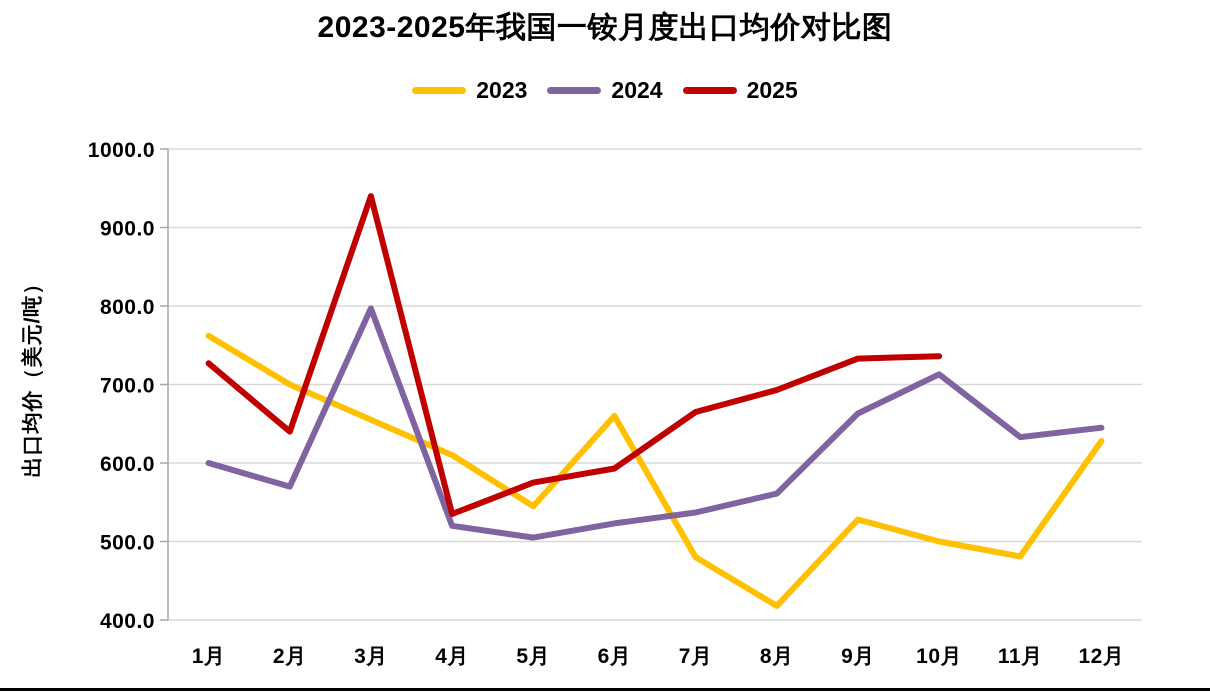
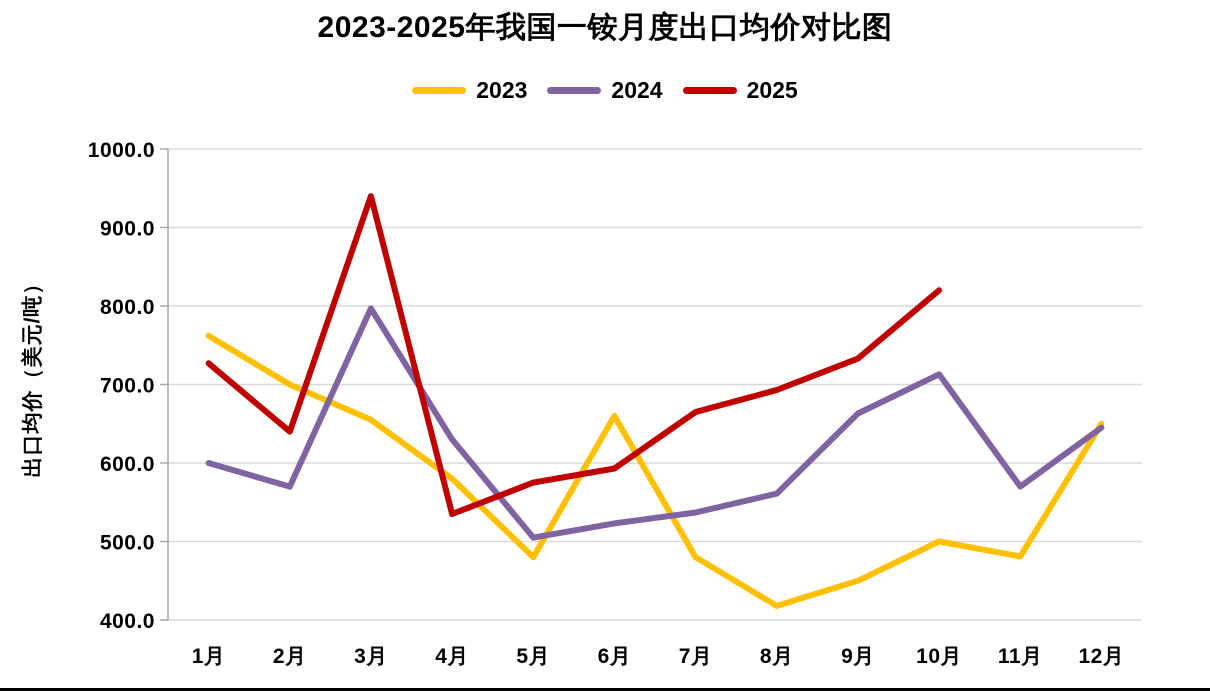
2023/4月: 610 -> 580
2024/4月: 520 -> 630
2023/5月: 540 -> 480
2023/9月: 530 -> 450
2025/10月: 740 -> 820
2024/11月: 630 -> 570
2023/12月: 630 -> 650
